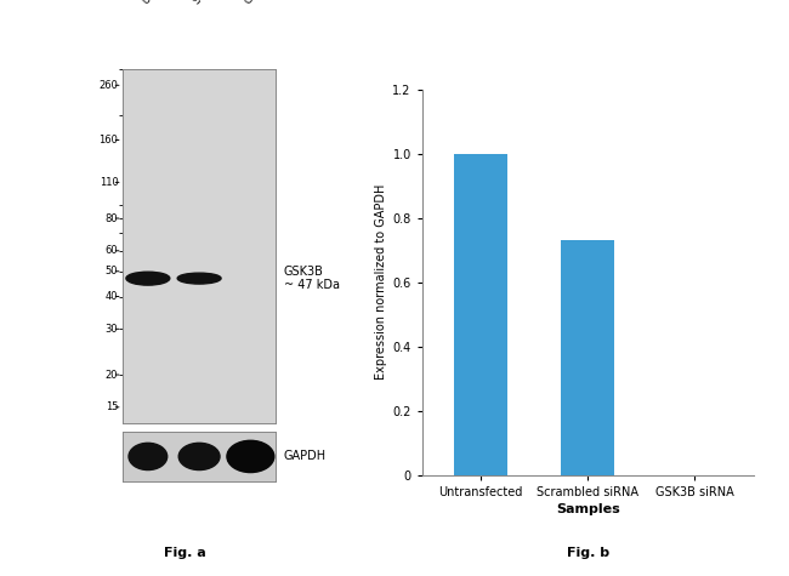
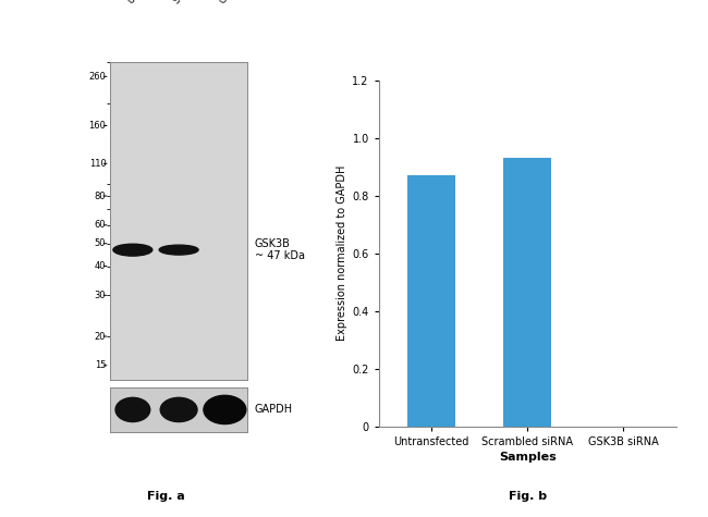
Untransfected: 1.00 -> 0.87
Scrambled siRNA: 0.73 -> 0.93
